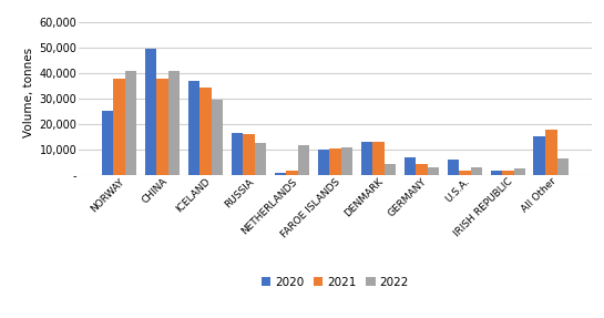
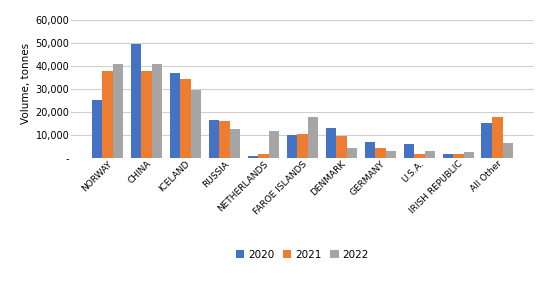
2022/FAROE ISLANDS: 11,000 -> 18,000
2021/DENMARK: 13,000 -> 9,500
